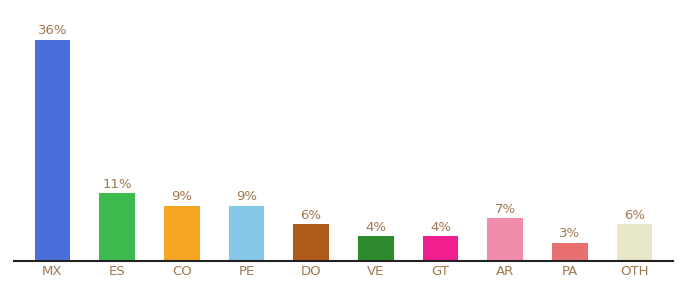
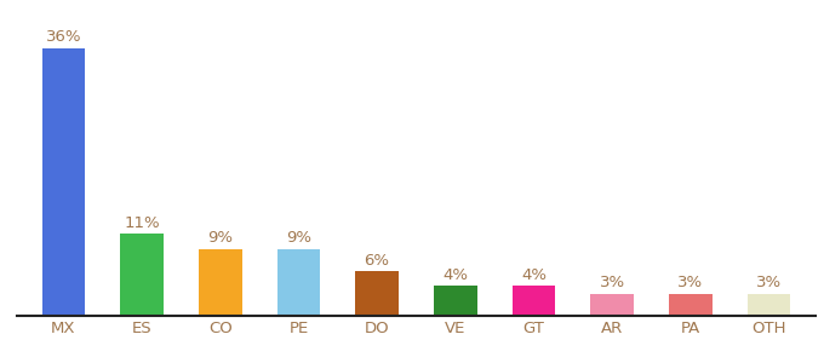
AR: 7% -> 3%
OTH: 6% -> 3%
